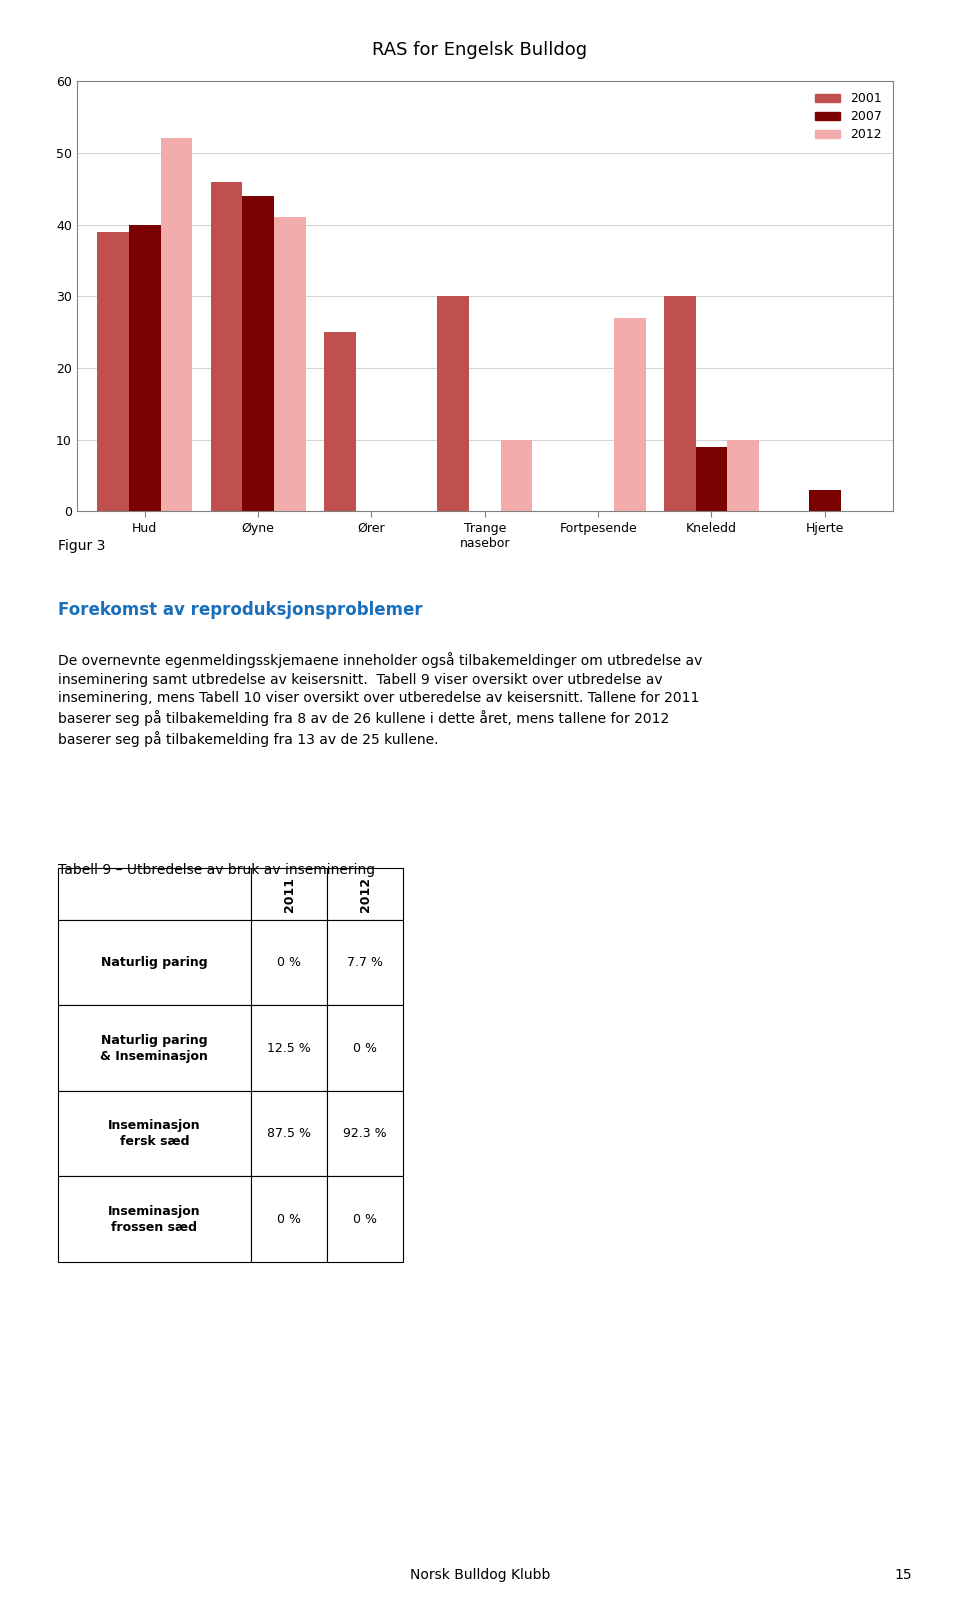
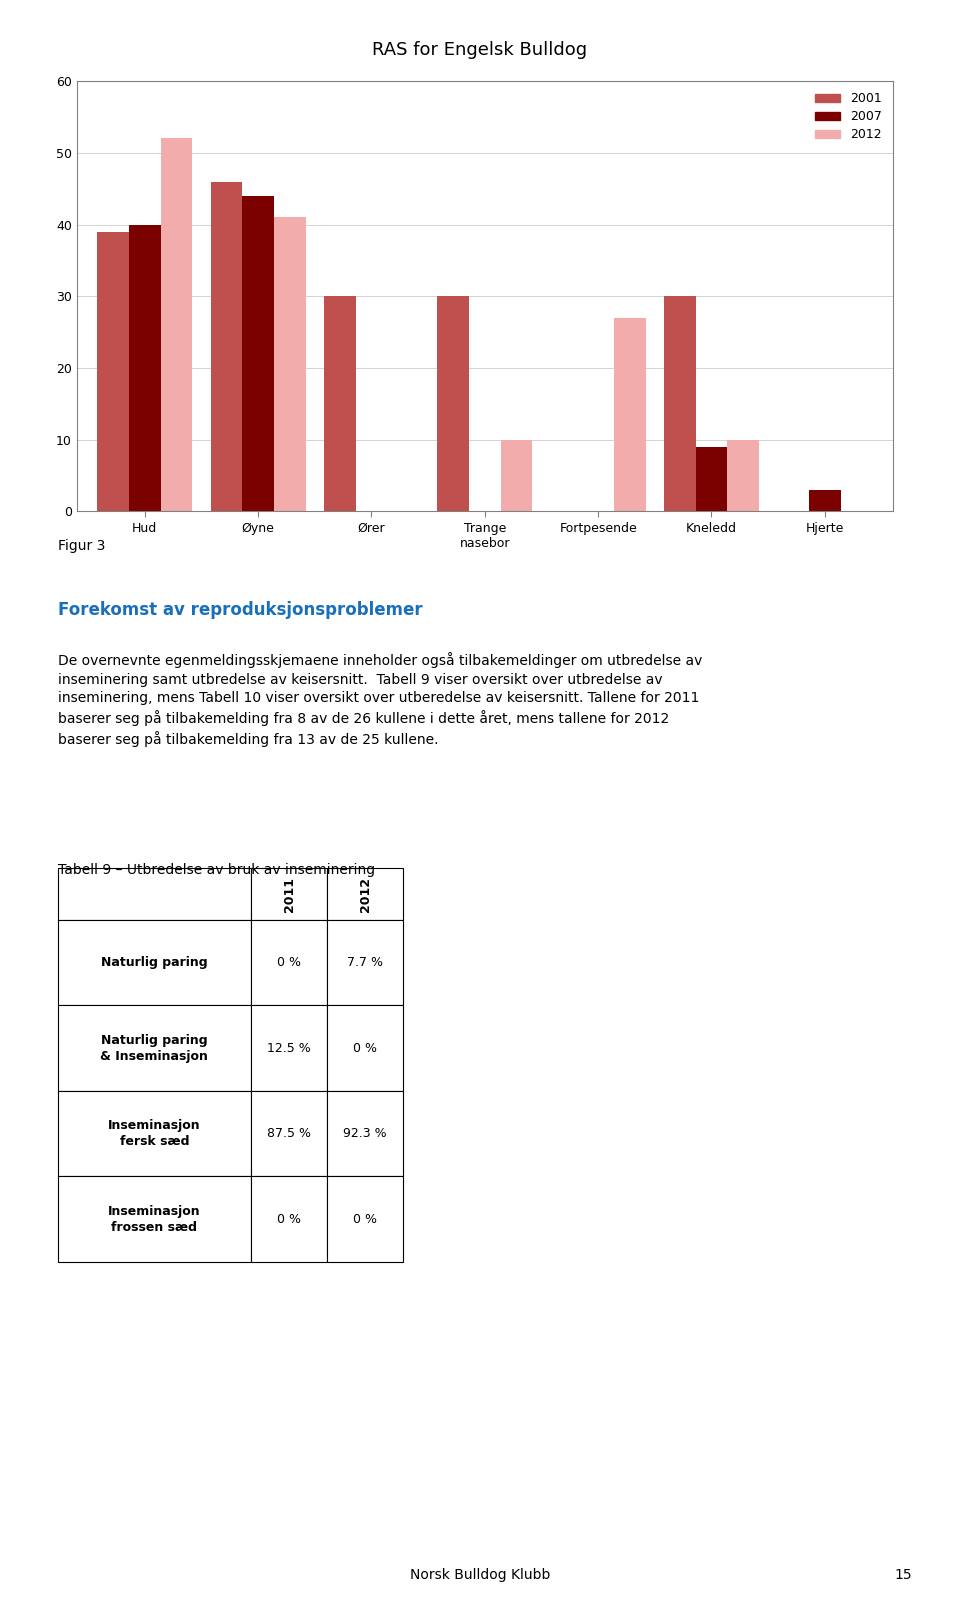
2001/Ører: 25 -> 30
